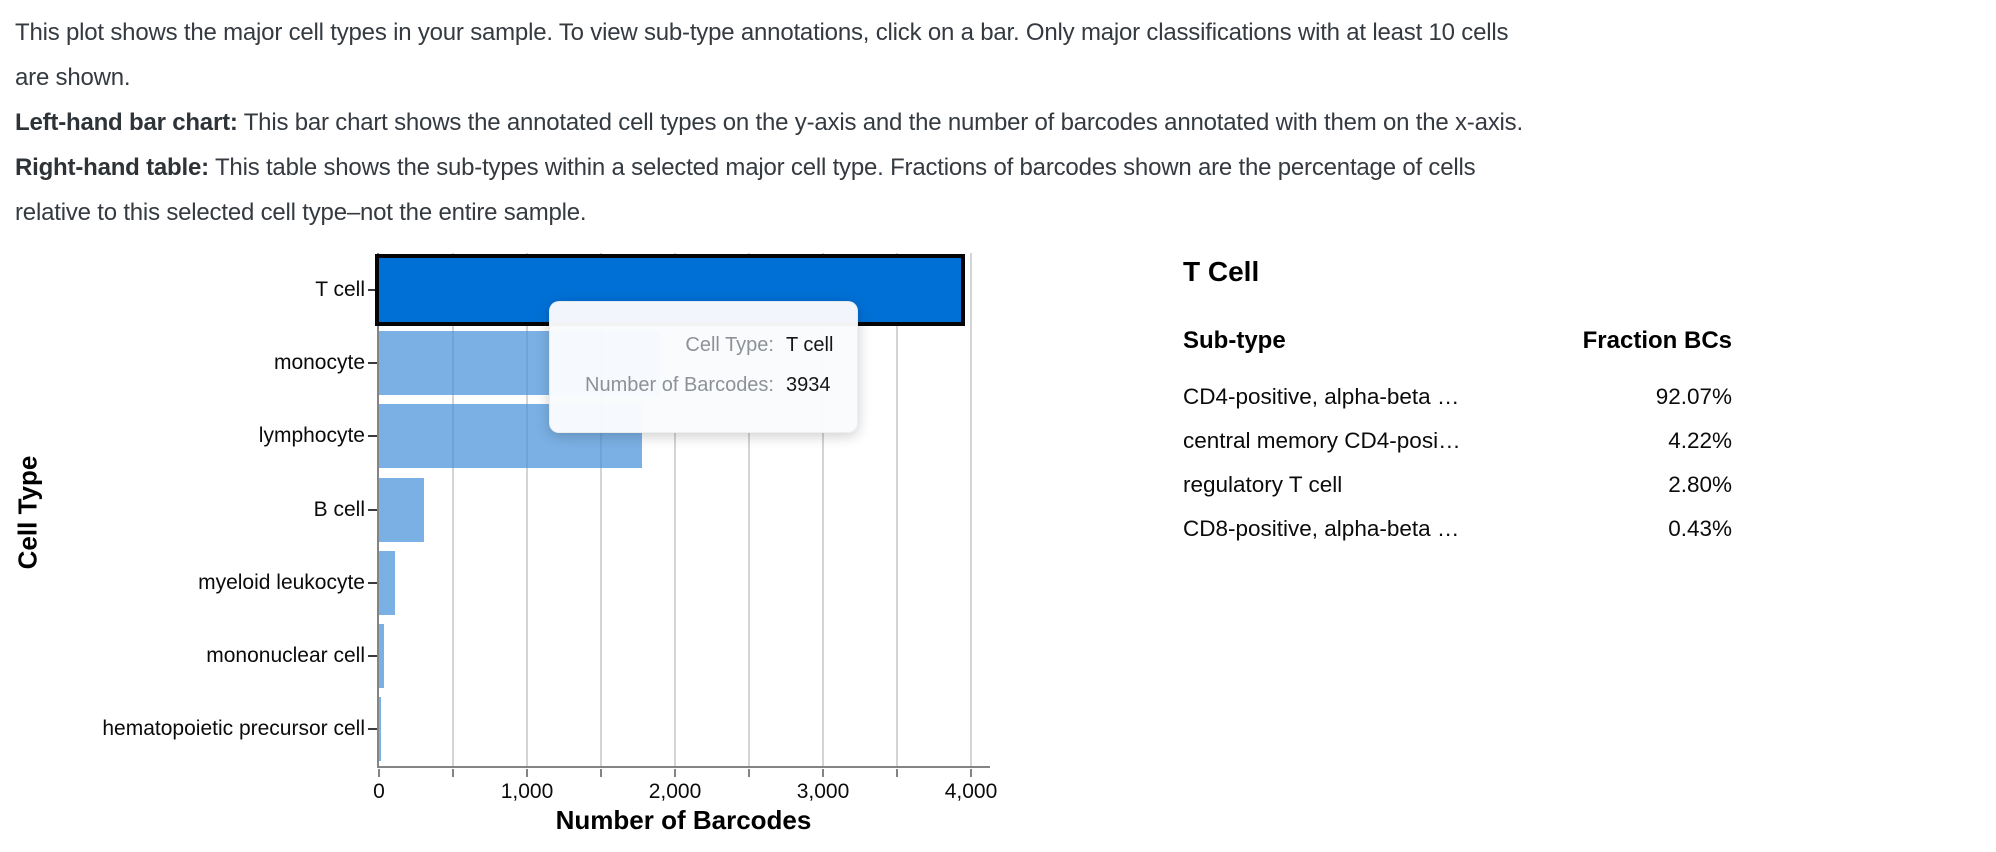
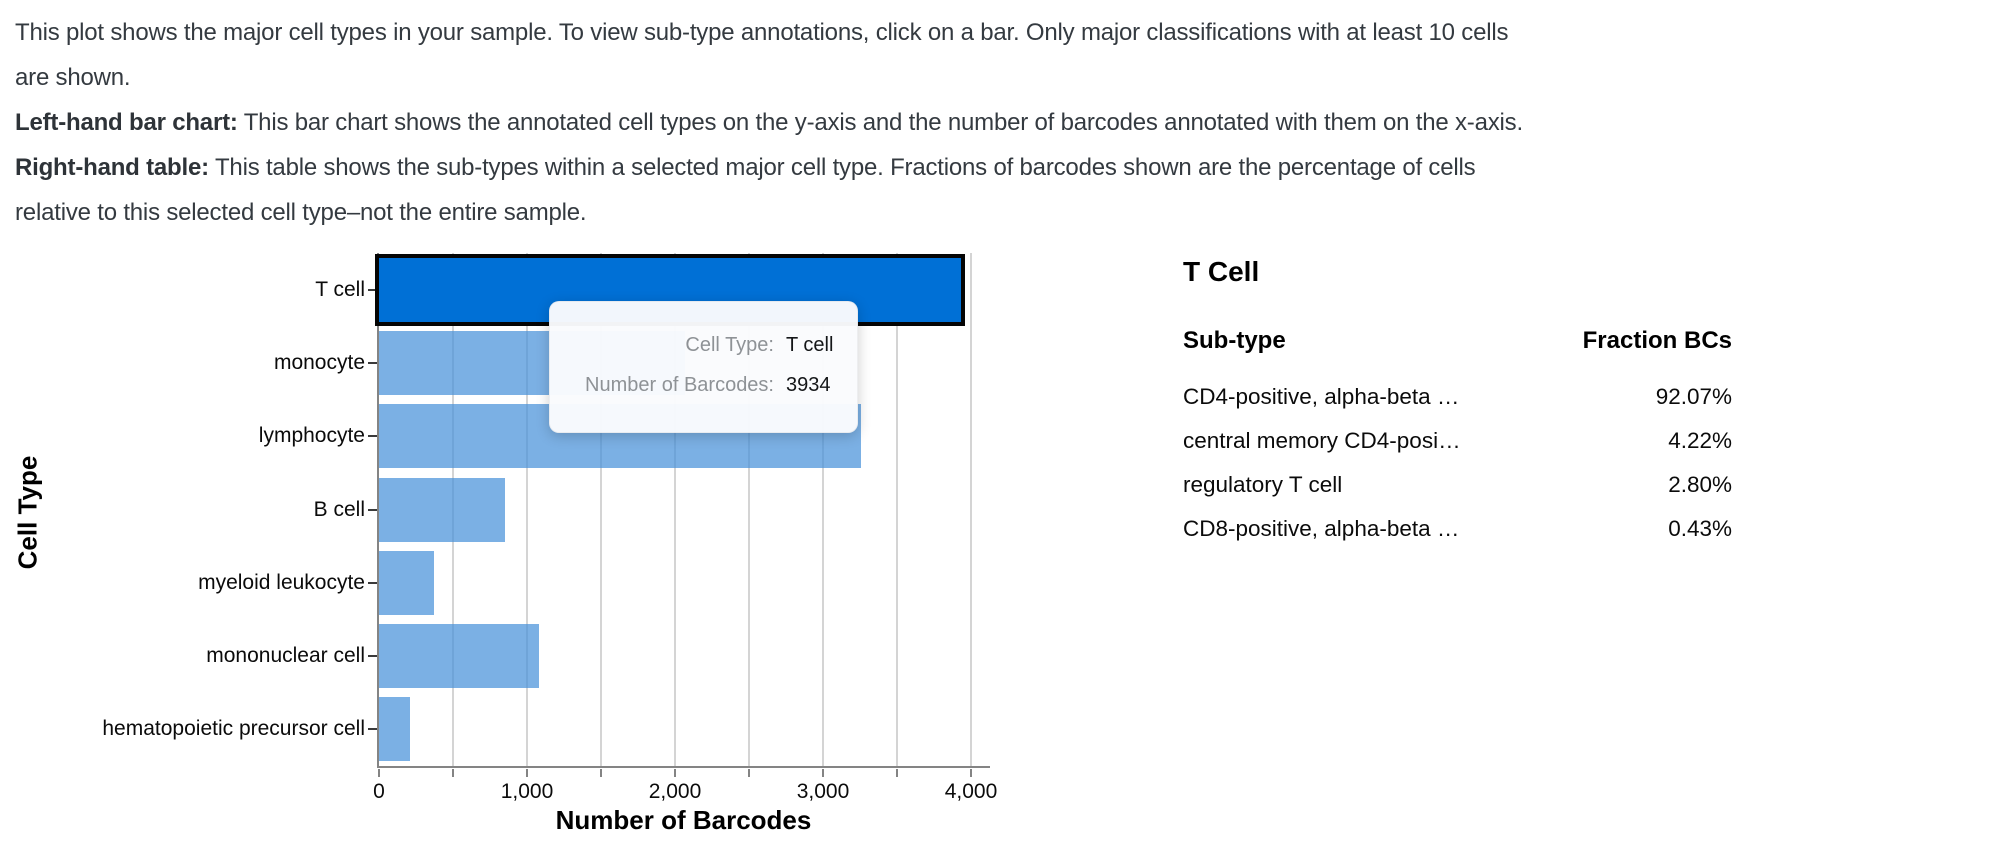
monocyte: 1900 -> 2070
lymphocyte: 1780 -> 3260
B cell: 310 -> 850
myeloid leukocyte: 100 -> 370
mononuclear cell: 40 -> 1080
hematopoietic precursor cell: 10 -> 210
